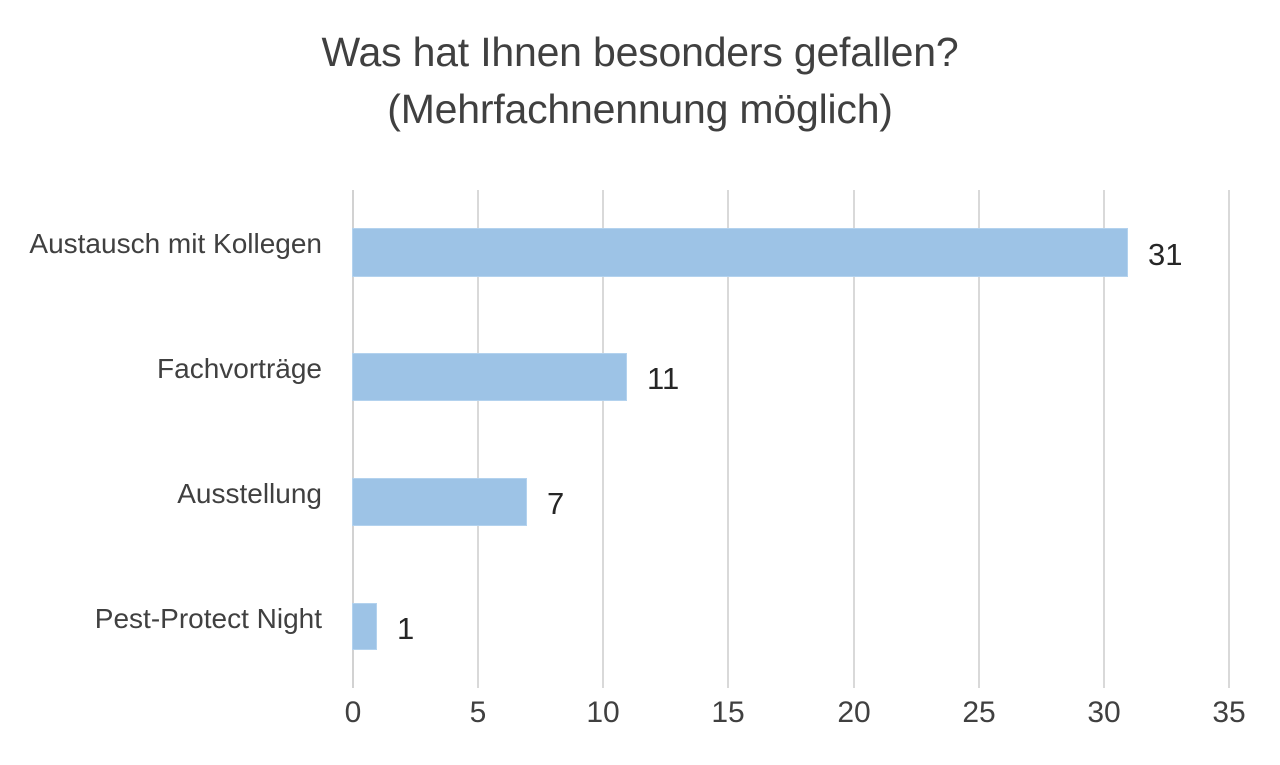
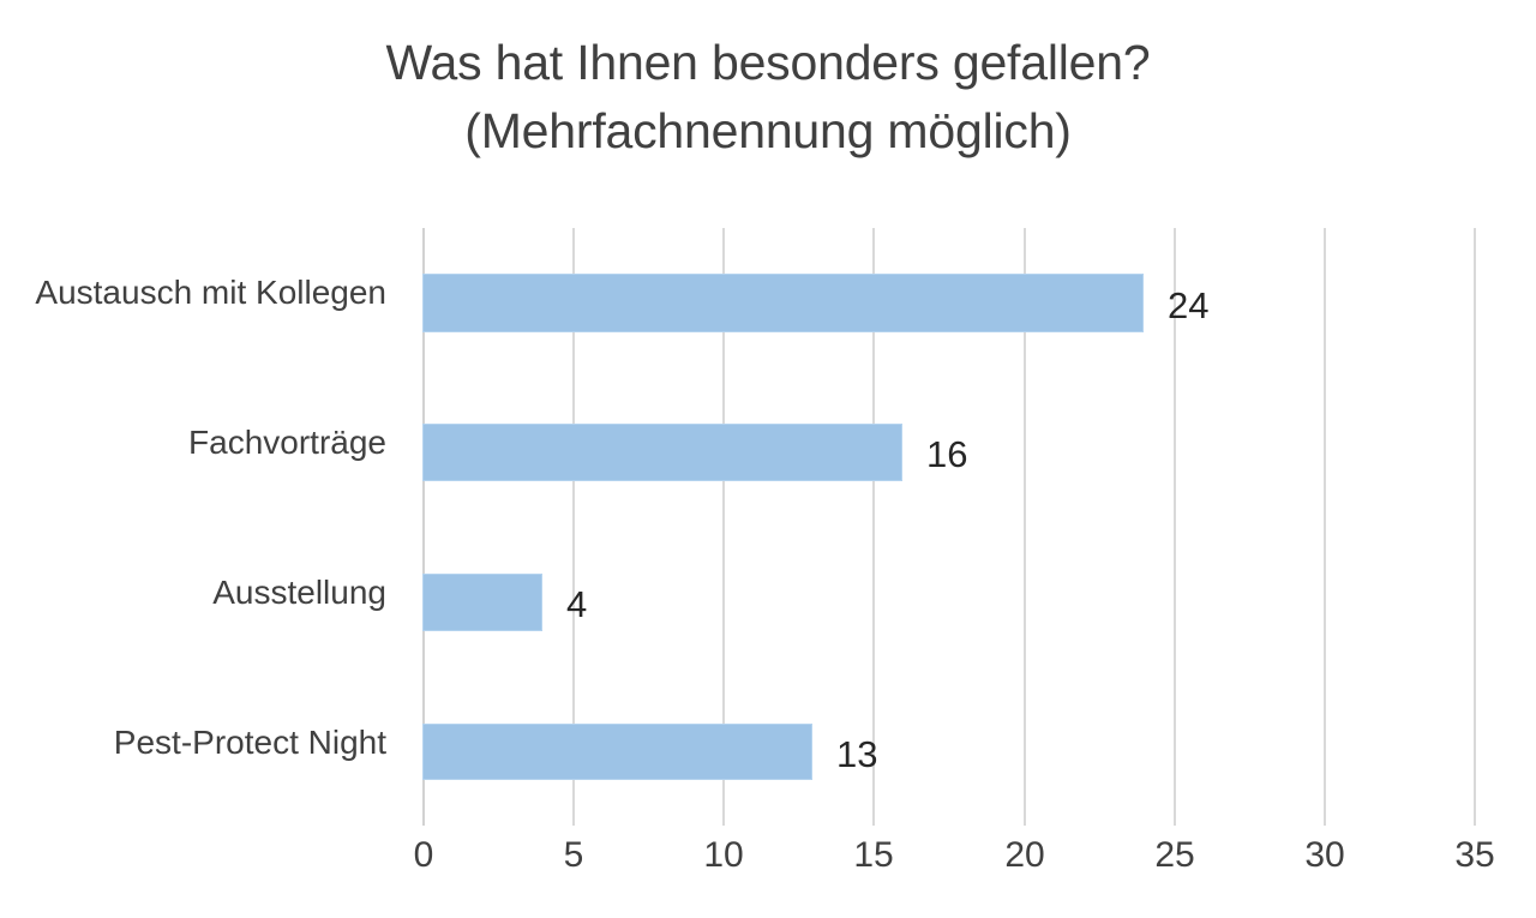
Austausch mit Kollegen: 31 -> 24
Fachvorträge: 11 -> 16
Ausstellung: 7 -> 4
Pest-Protect Night: 1 -> 13
